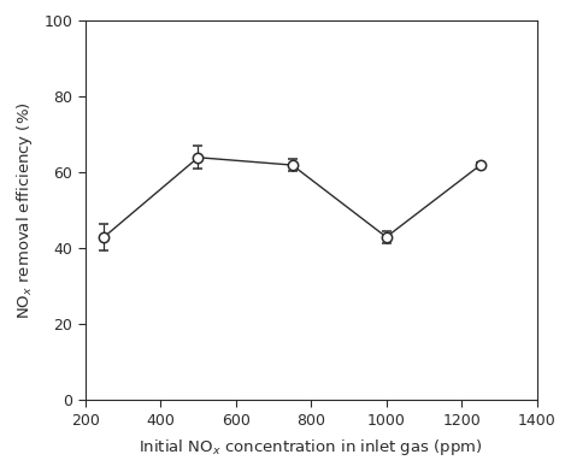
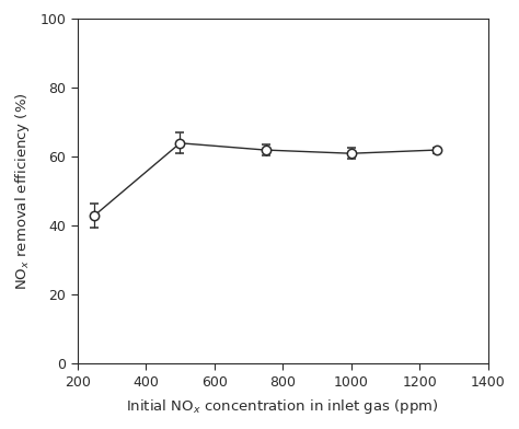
1000: 43 -> 61
